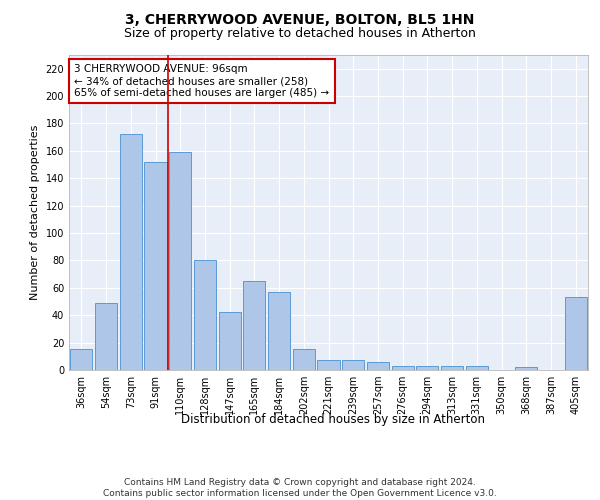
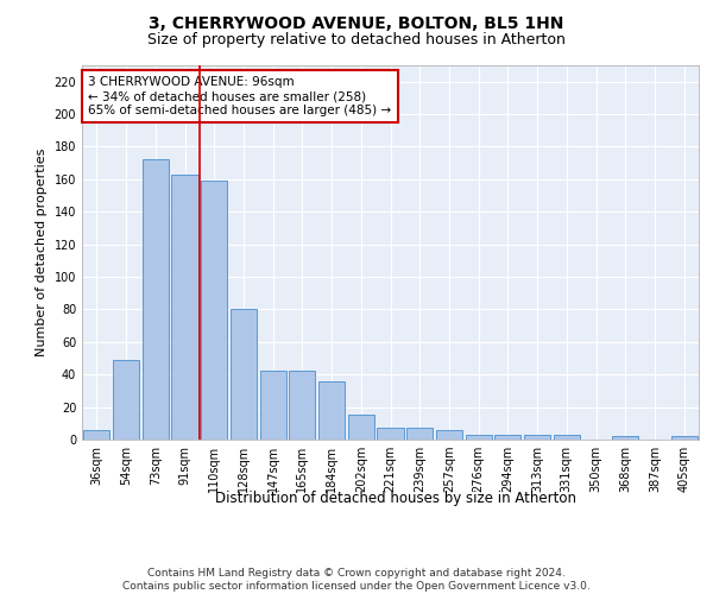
36sqm: 15 -> 6
91sqm: 152 -> 163
165sqm: 65 -> 42
184sqm: 57 -> 36
405sqm: 53 -> 2
